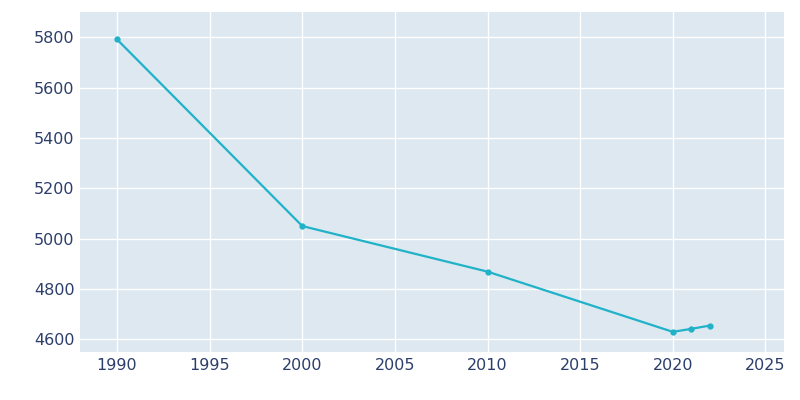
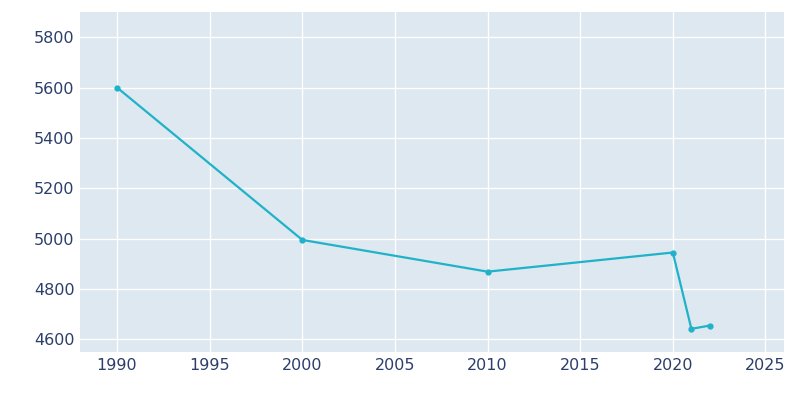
1990: 5791 -> 5600
2000: 5050 -> 4995
2020: 4630 -> 4945
